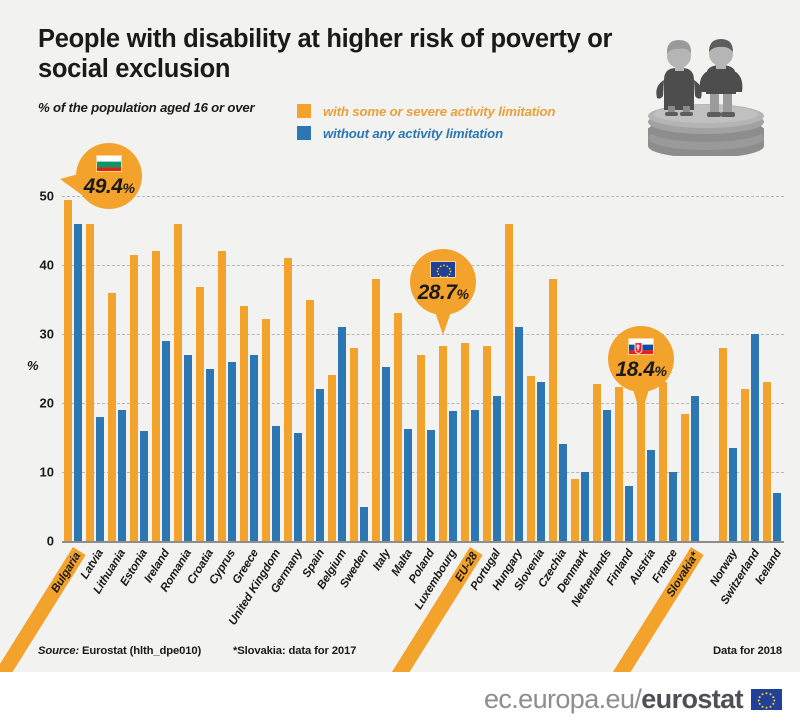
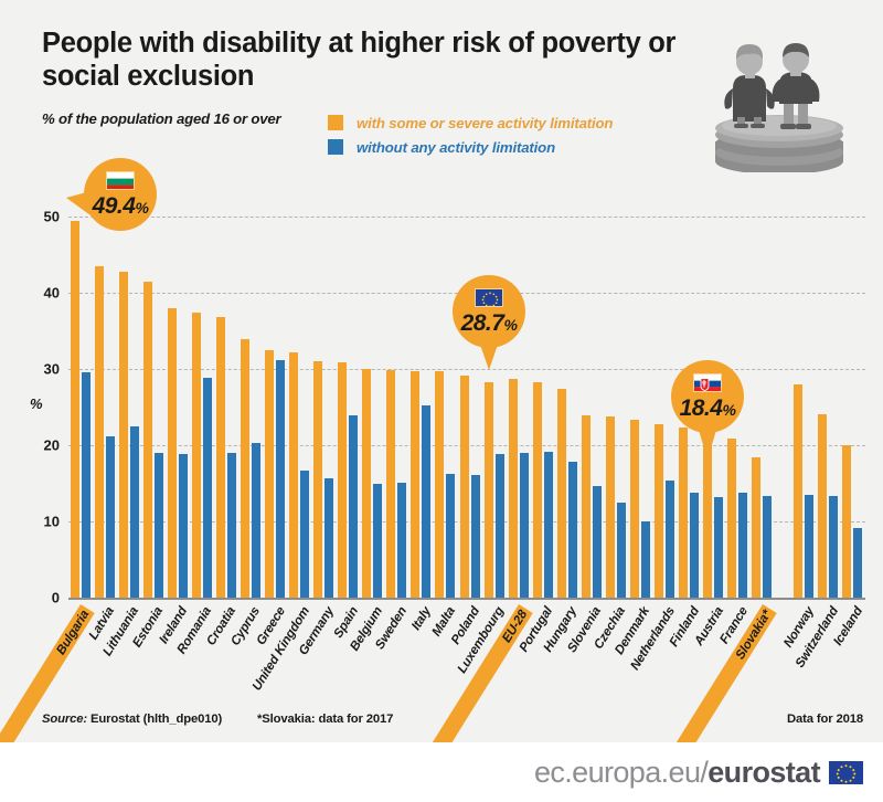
without any activity limitation/Bulgaria: 46 -> 30
with some or severe activity limitation/Latvia: 46 -> 44
without any activity limitation/Latvia: 18 -> 21
with some or severe activity limitation/Lithuania: 36 -> 43
without any activity limitation/Lithuania: 19 -> 22
without any activity limitation/Estonia: 16 -> 19
with some or severe activity limitation/Ireland: 42 -> 38
without any activity limitation/Ireland: 29 -> 19
with some or severe activity limitation/Romania: 46 -> 37
without any activity limitation/Romania: 27 -> 29
without any activity limitation/Croatia: 25 -> 19
with some or severe activity limitation/Cyprus: 42 -> 34
without any activity limitation/Cyprus: 26 -> 20
with some or severe activity limitation/Greece: 34 -> 32
without any activity limitation/Greece: 27 -> 31
with some or severe activity limitation/Germany: 41 -> 31
with some or severe activity limitation/Spain: 35 -> 31
without any activity limitation/Spain: 22 -> 24
with some or severe activity limitation/Belgium: 24 -> 30
without any activity limitation/Belgium: 31 -> 15
with some or severe activity limitation/Sweden: 28 -> 30
without any activity limitation/Sweden: 5 -> 15
with some or severe activity limitation/Italy: 38 -> 30
with some or severe activity limitation/Malta: 33 -> 30
with some or severe activity limitation/Poland: 27 -> 29
without any activity limitation/Portugal: 21 -> 19
with some or severe activity limitation/Hungary: 46 -> 27
without any activity limitation/Hungary: 31 -> 18
without any activity limitation/Slovenia: 23 -> 15
with some or severe activity limitation/Czechia: 38 -> 24
without any activity limitation/Czechia: 14 -> 12
with some or severe activity limitation/Denmark: 9 -> 23
without any activity limitation/Netherlands: 19 -> 15
without any activity limitation/Finland: 8 -> 14
with some or severe activity limitation/Austria: 30 -> 22
with some or severe activity limitation/France: 23 -> 21
without any activity limitation/France: 10 -> 14
without any activity limitation/Slovakia*: 21 -> 13
with some or severe activity limitation/Switzerland: 22 -> 24
without any activity limitation/Switzerland: 30 -> 13
with some or severe activity limitation/Iceland: 23 -> 20
without any activity limitation/Iceland: 7 -> 9
